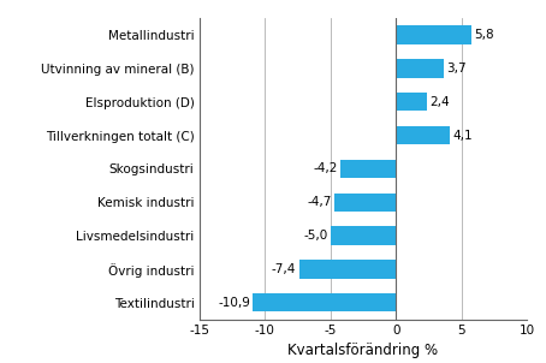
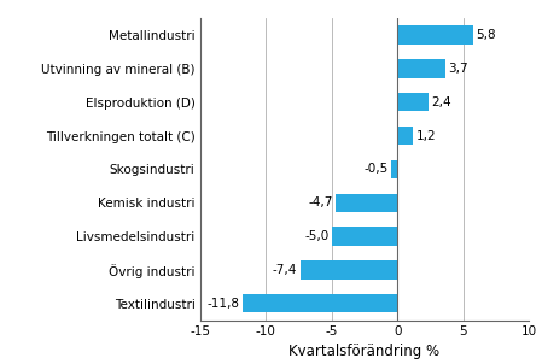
Tillverkningen totalt (C): 4,1 -> 1,2
Skogsindustri: -4,2 -> -0,5
Textilindustri: -10,9 -> -11,8
